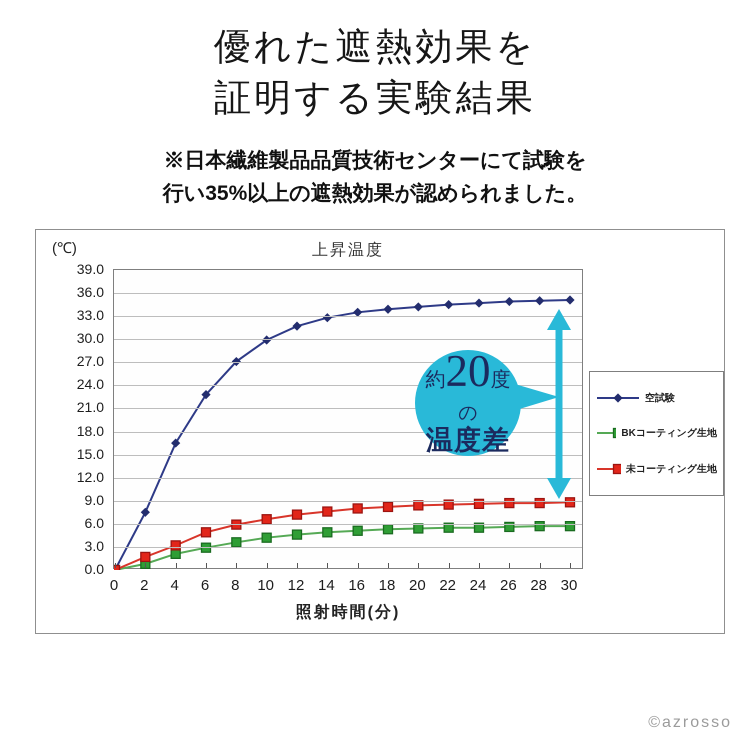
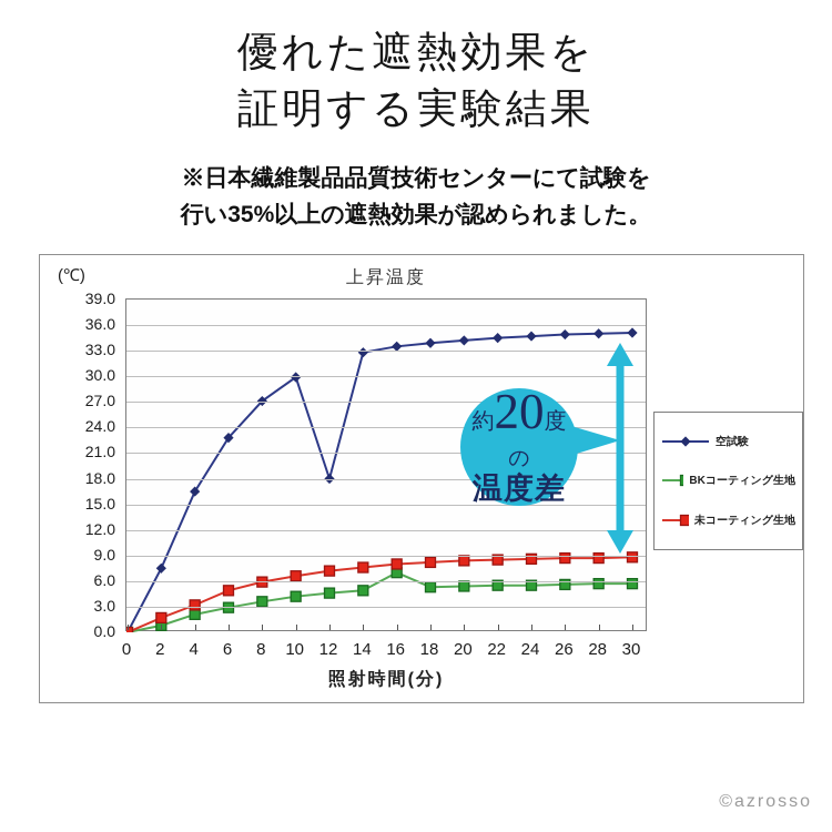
空試験/12: 32 -> 18
BKコーティング生地/16: 5 -> 7
